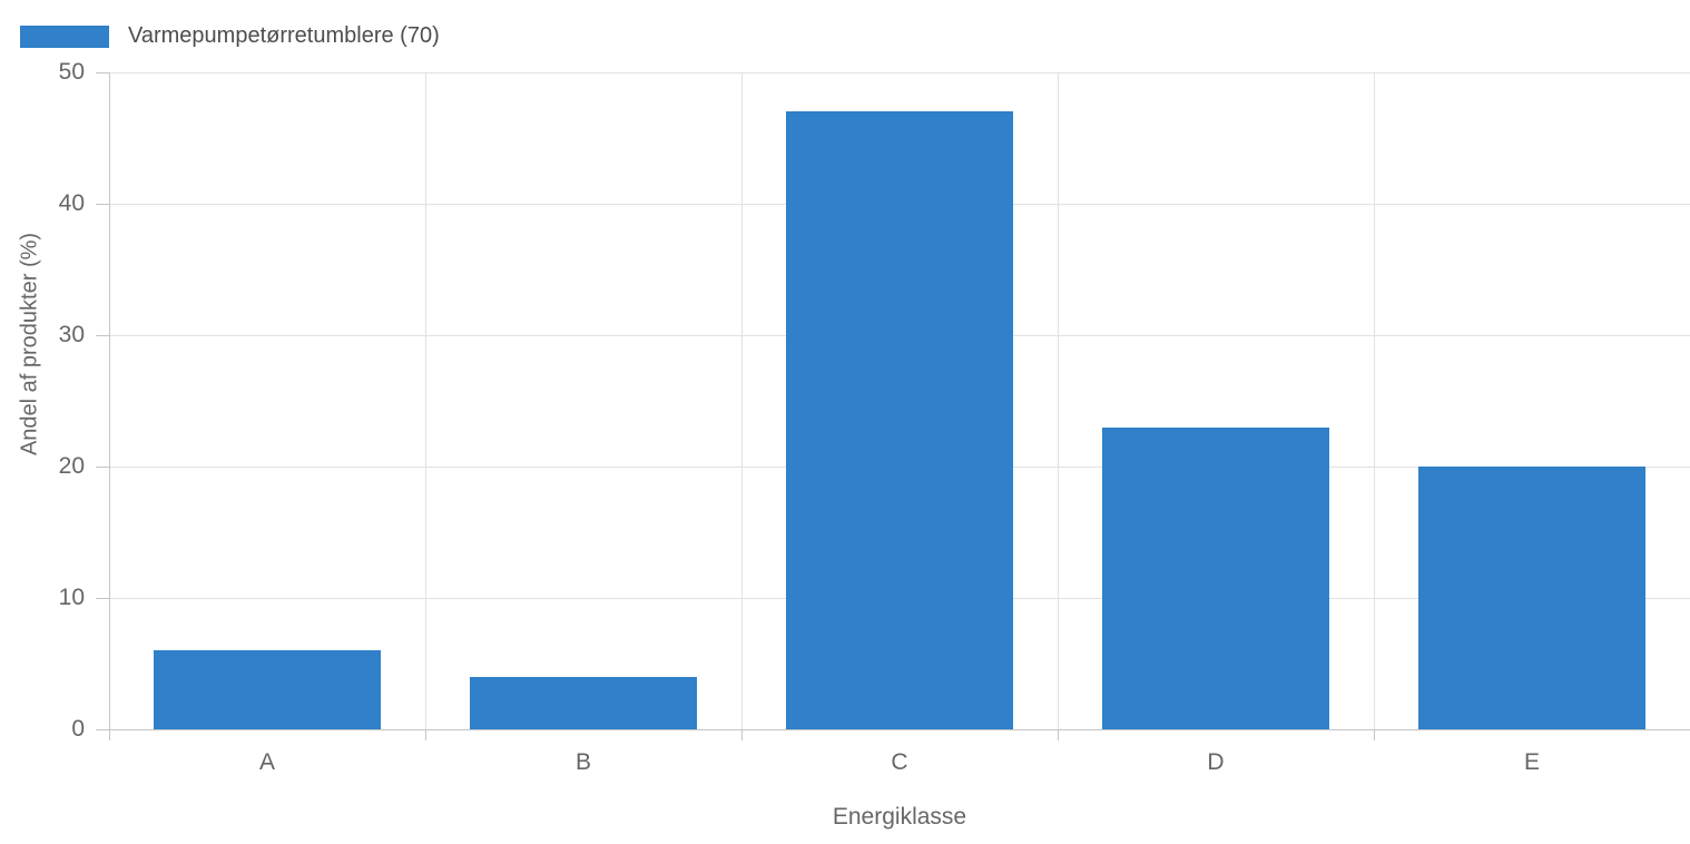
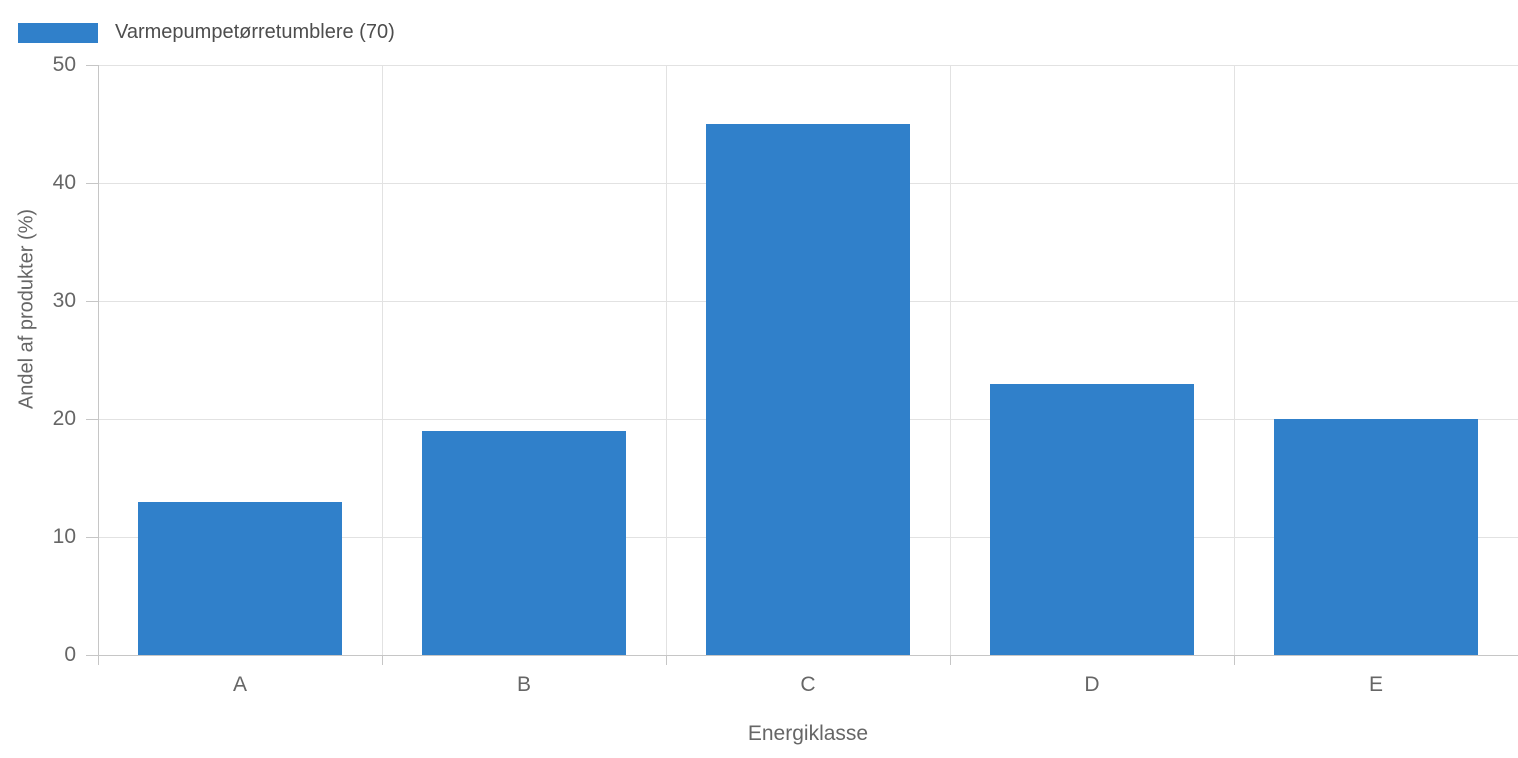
A: 6 -> 13
B: 4 -> 19
C: 47 -> 45
